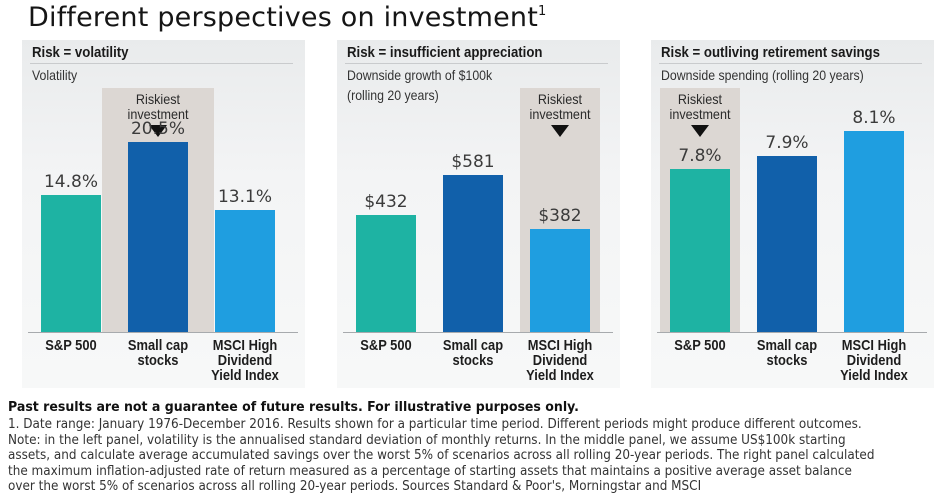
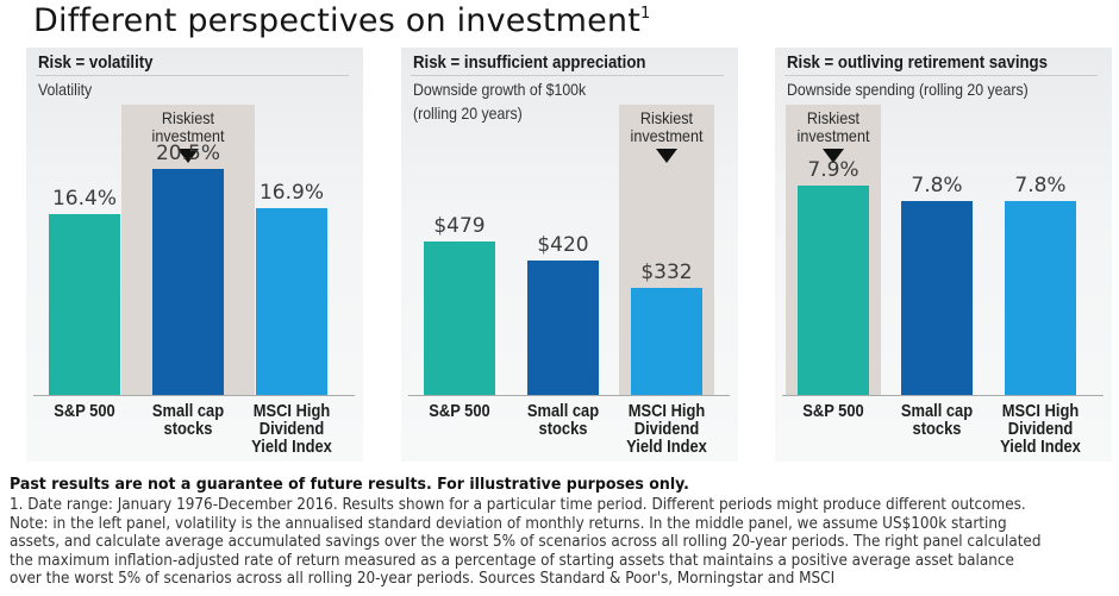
Risk = volatility/S&P 500: 14.8% -> 16.4%
Risk = volatility/MSCI High Dividend Yield Index: 13.1% -> 16.9%
Risk = insufficient appreciation/S&P 500: $432 -> $479
Risk = insufficient appreciation/Small cap stocks: $581 -> $420
Risk = insufficient appreciation/MSCI High Dividend Yield Index: $382 -> $332
Risk = outliving retirement savings/S&P 500: 7.8% -> 7.9%
Risk = outliving retirement savings/Small cap stocks: 7.9% -> 7.8%
Risk = outliving retirement savings/MSCI High Dividend Yield Index: 8.1% -> 7.8%
